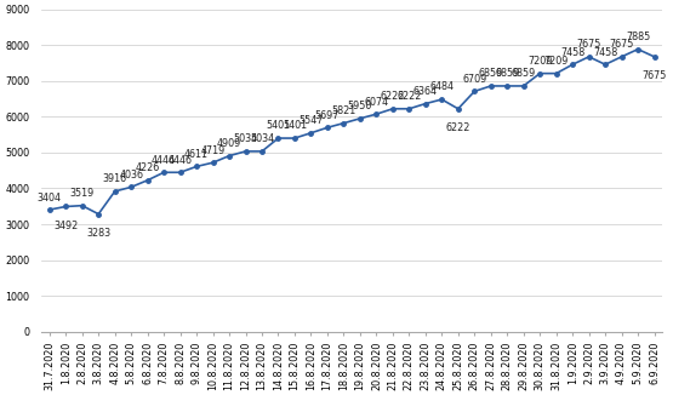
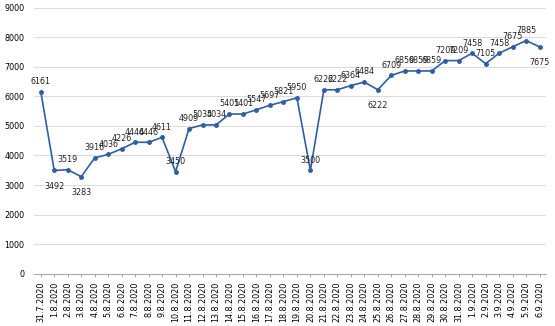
31.7.2020: 3404 -> 6161
10.8.2020: 4720 -> 3450
20.8.2020: 6070 -> 3500
2.9.2020: 7675 -> 7105
